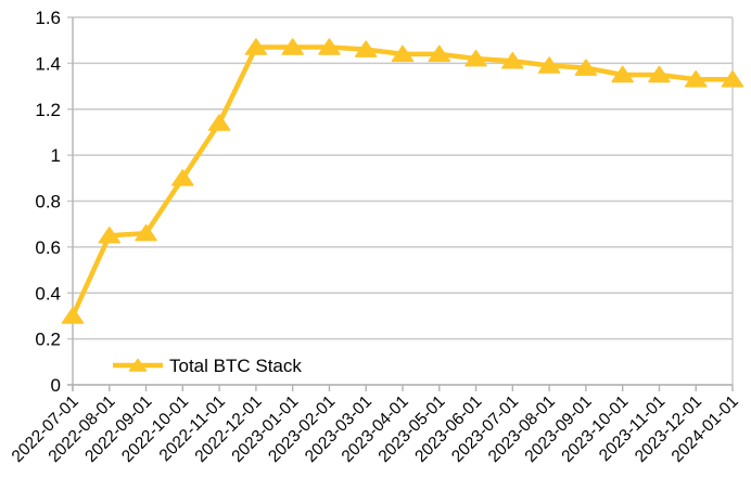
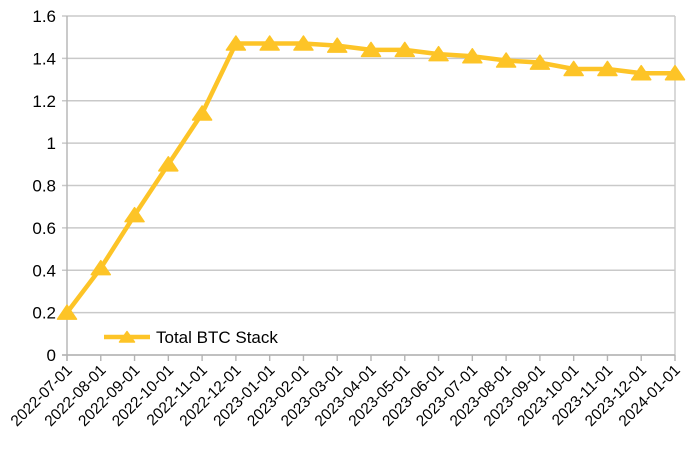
2022-07-01: 0.30 -> 0.20
2022-08-01: 0.65 -> 0.41
